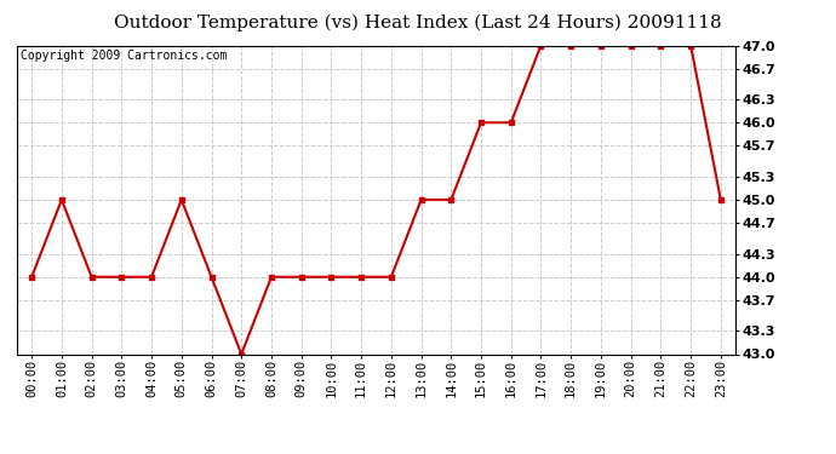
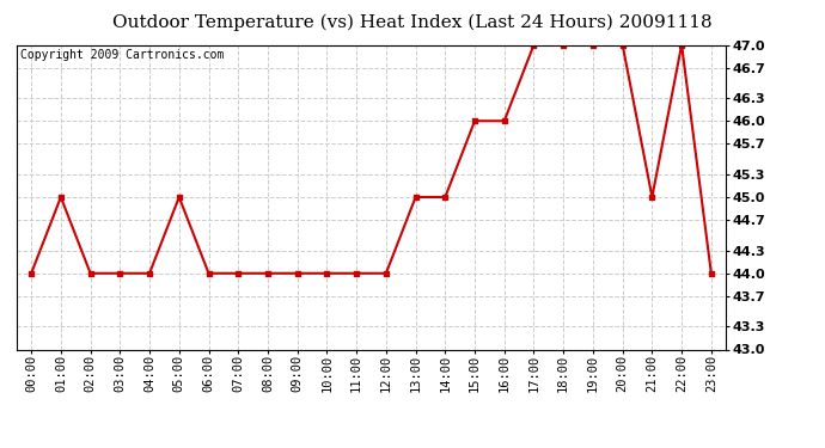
07:00: 43 -> 44
21:00: 47 -> 45
23:00: 45 -> 44
